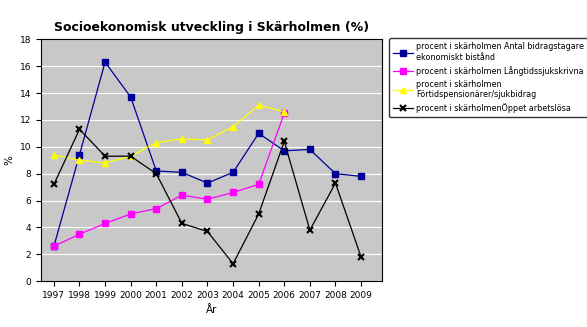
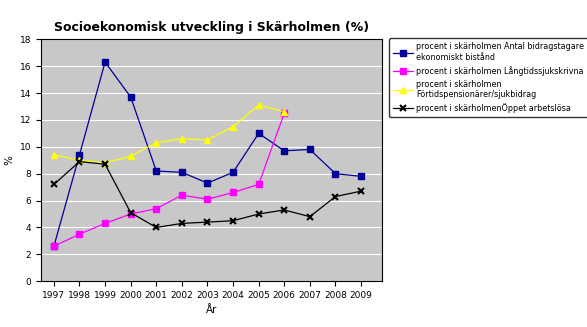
procent i skärholmenÖppet arbetslösa/1998: 11.3 -> 8.9
procent i skärholmenÖppet arbetslösa/1999: 9.3 -> 8.7
procent i skärholmenÖppet arbetslösa/2000: 9.3 -> 5.1
procent i skärholmenÖppet arbetslösa/2001: 8.0 -> 4.0
procent i skärholmenÖppet arbetslösa/2003: 3.7 -> 4.4
procent i skärholmenÖppet arbetslösa/2004: 1.3 -> 4.5
procent i skärholmenÖppet arbetslösa/2006: 10.4 -> 5.3
procent i skärholmenÖppet arbetslösa/2007: 3.8 -> 4.8
procent i skärholmenÖppet arbetslösa/2008: 7.3 -> 6.3
procent i skärholmenÖppet arbetslösa/2009: 1.8 -> 6.7
